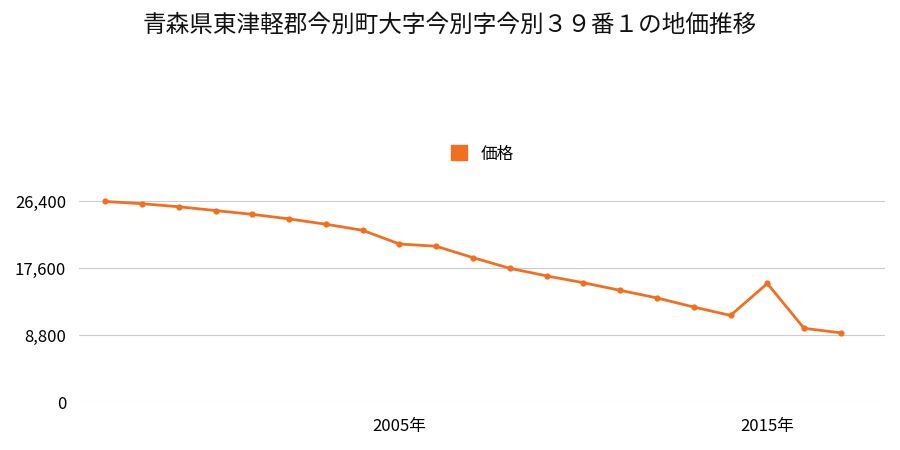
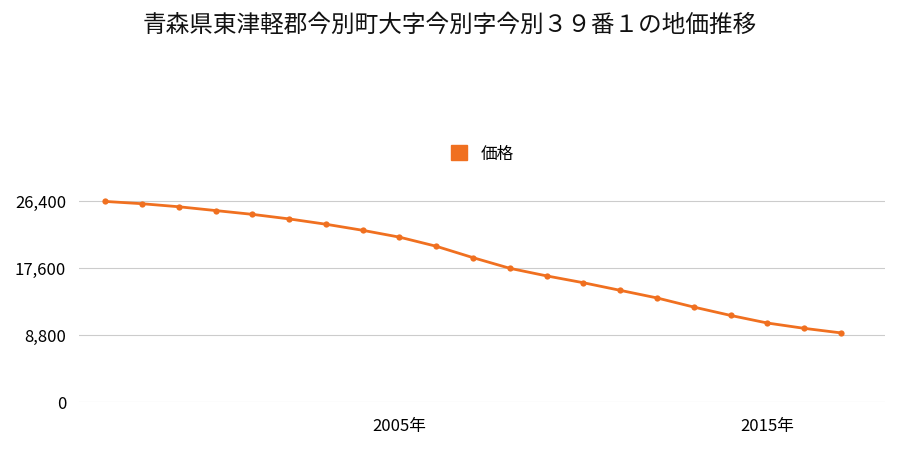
2005年: 20,800 -> 21,700
2015年: 15,600 -> 10,400
